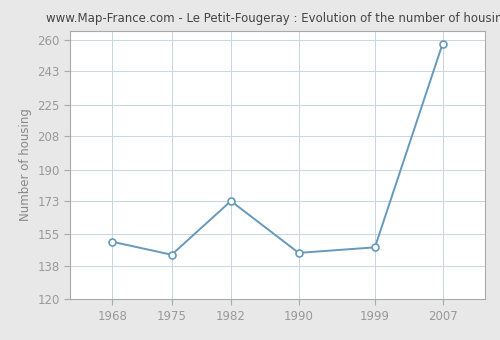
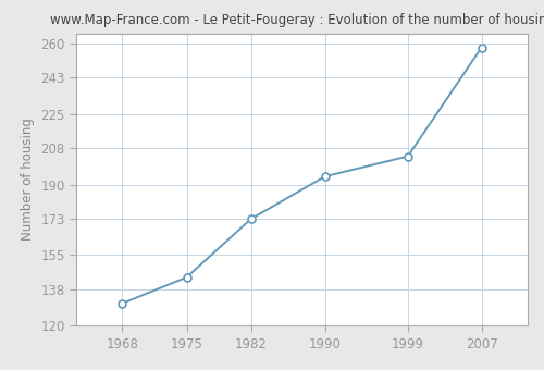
1968: 151 -> 131
1990: 145 -> 194
1999: 148 -> 204
